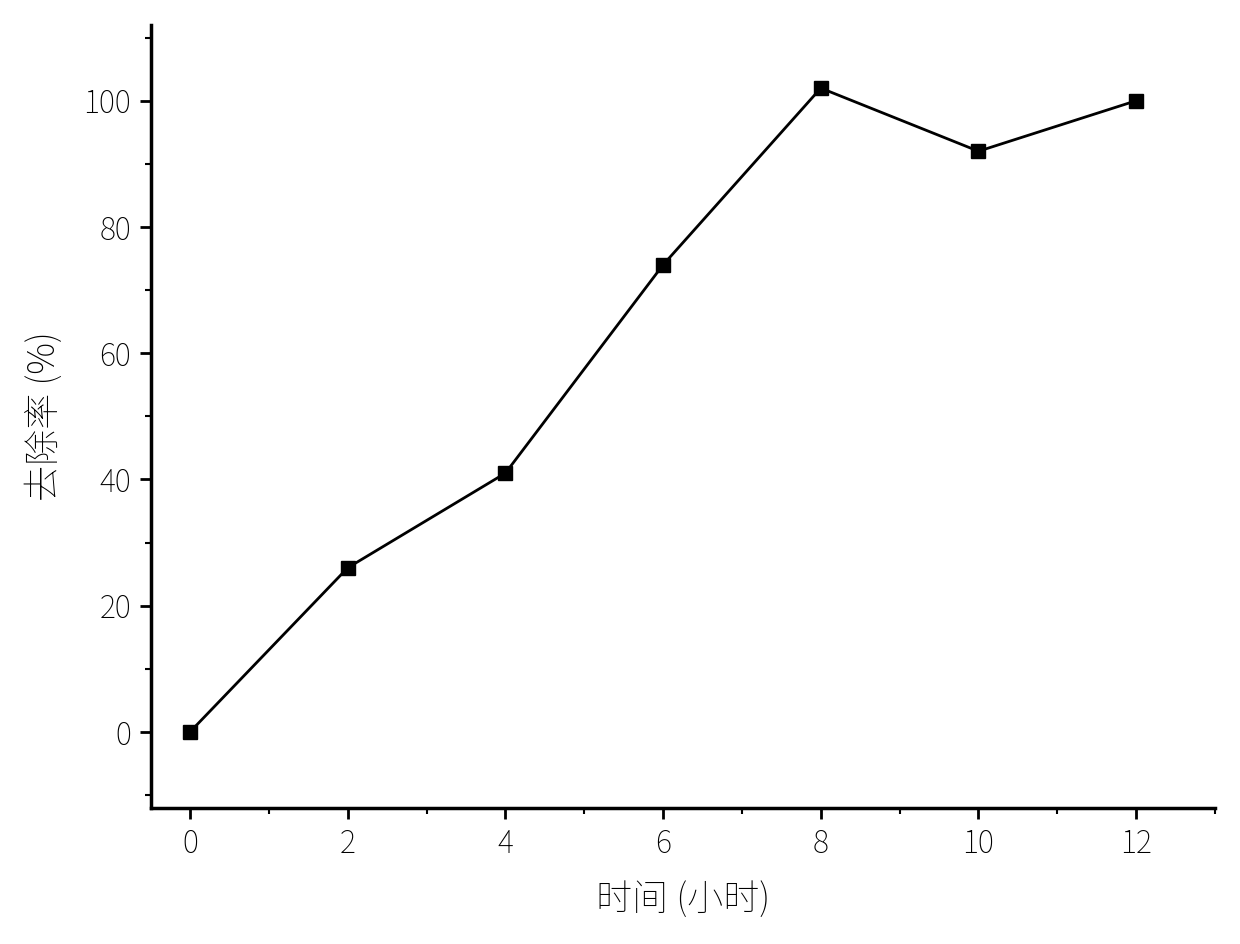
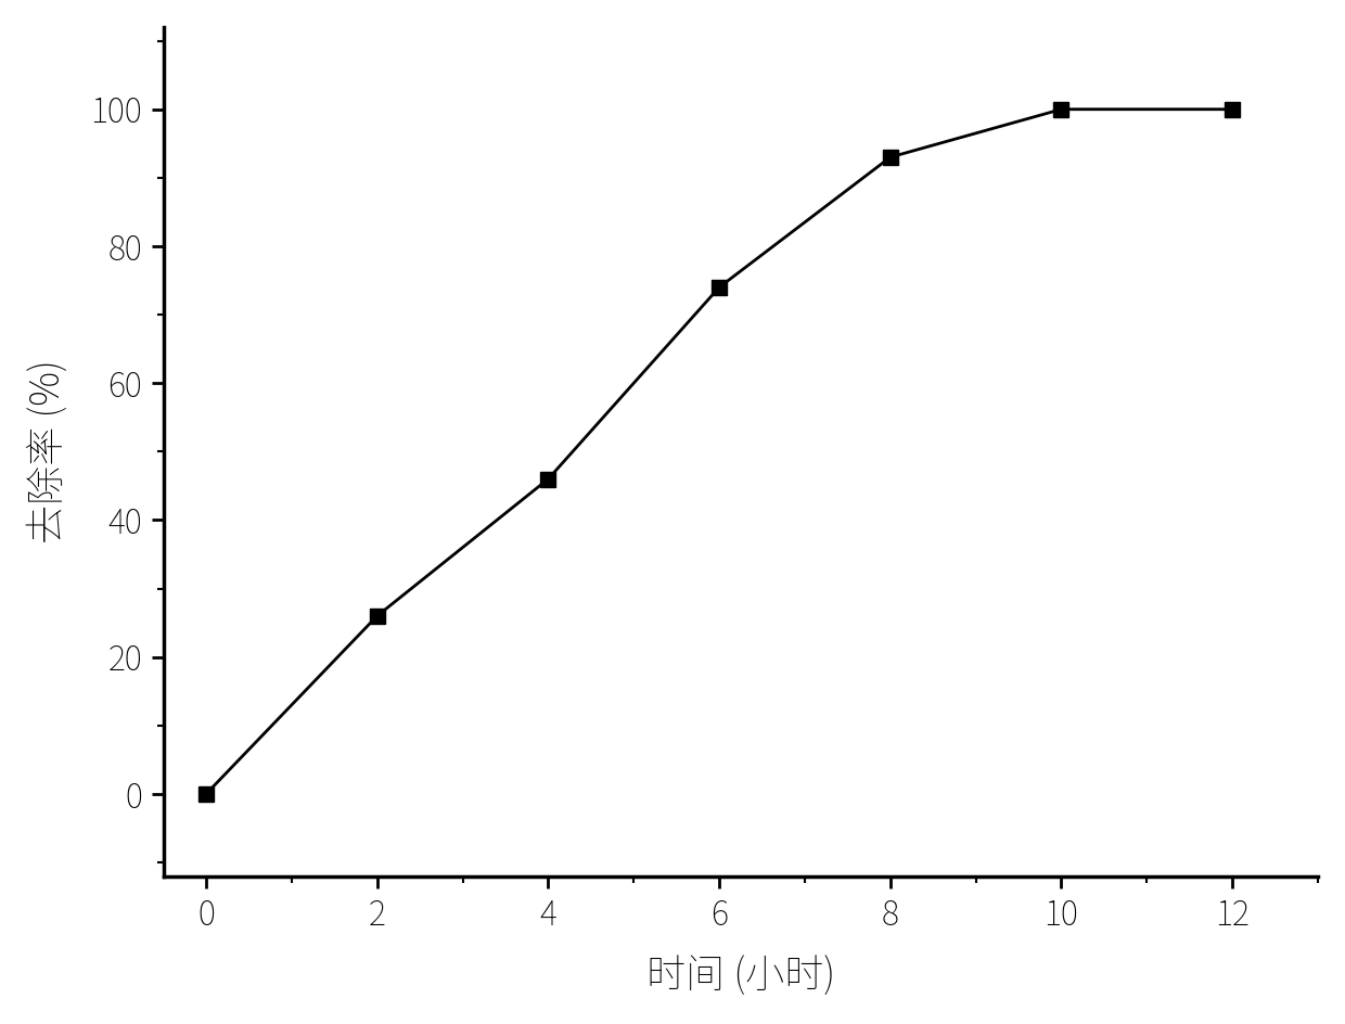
4: 41 -> 46
8: 102 -> 93
10: 92 -> 100
